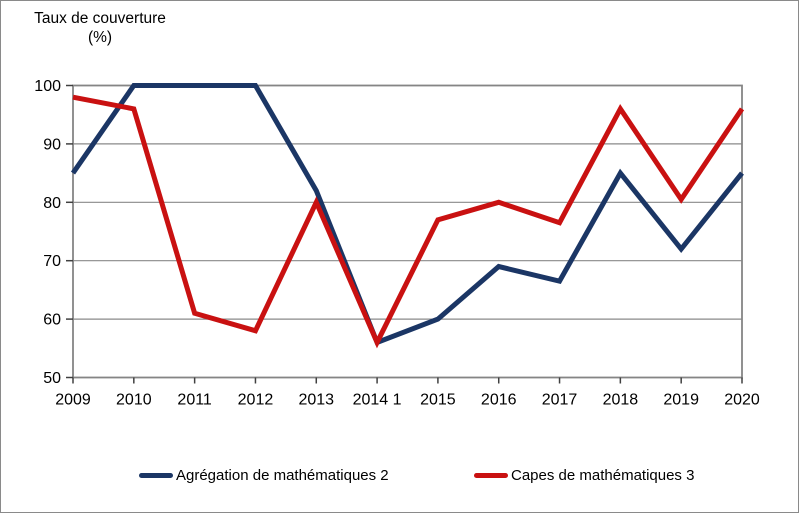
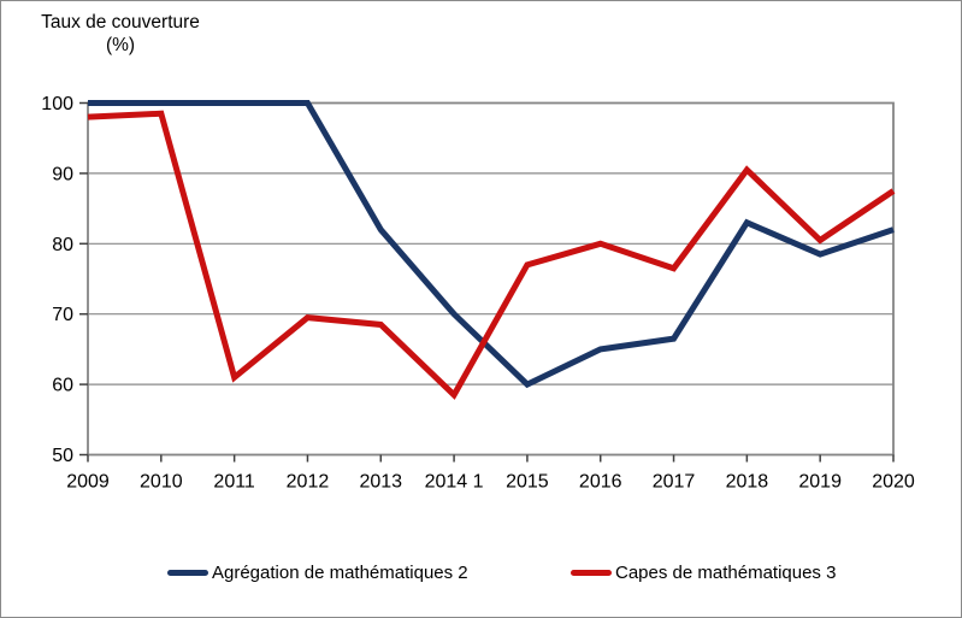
Agrégation de mathématiques 2/2009: 85 -> 100
Capes de mathématiques 3/2010: 96 -> 98
Capes de mathématiques 3/2012: 58 -> 70
Capes de mathématiques 3/2013: 80 -> 68
Agrégation de mathématiques 2/2014 1: 56 -> 70
Capes de mathématiques 3/2014 1: 56 -> 58
Agrégation de mathématiques 2/2016: 69 -> 65
Agrégation de mathématiques 2/2018: 85 -> 83
Capes de mathématiques 3/2018: 96 -> 90
Agrégation de mathématiques 2/2019: 72 -> 78
Agrégation de mathématiques 2/2020: 85 -> 82
Capes de mathématiques 3/2020: 96 -> 88
